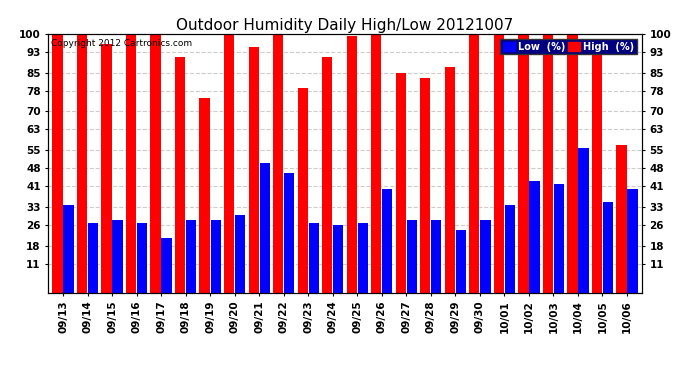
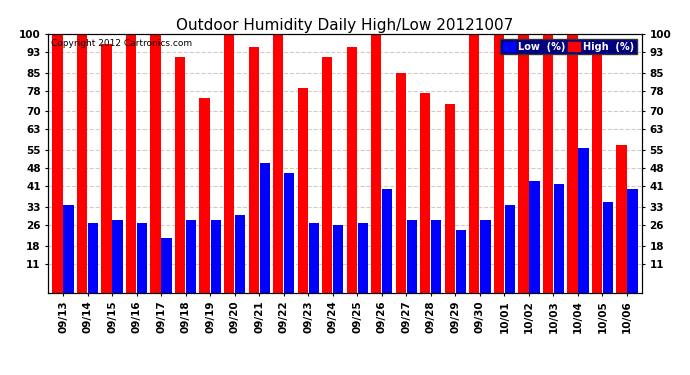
High (%)/09/25: 99 -> 95
High (%)/09/28: 83 -> 77
High (%)/09/29: 87 -> 73
